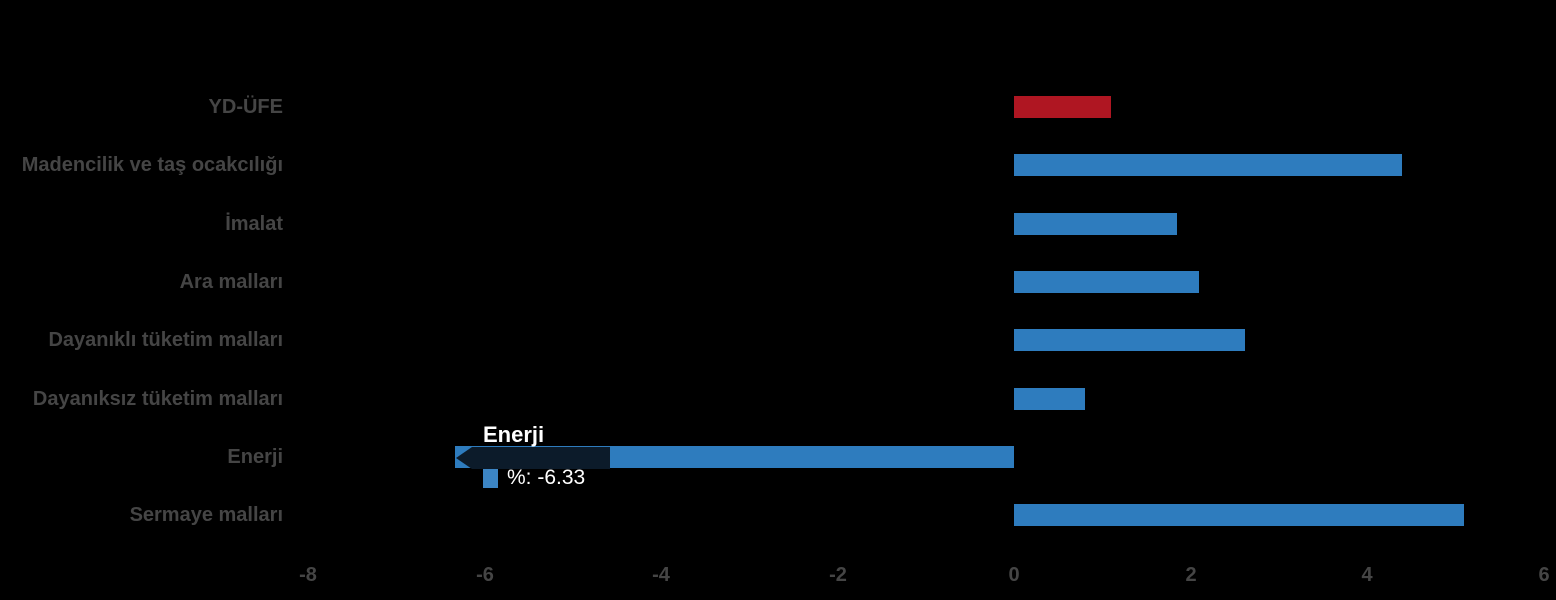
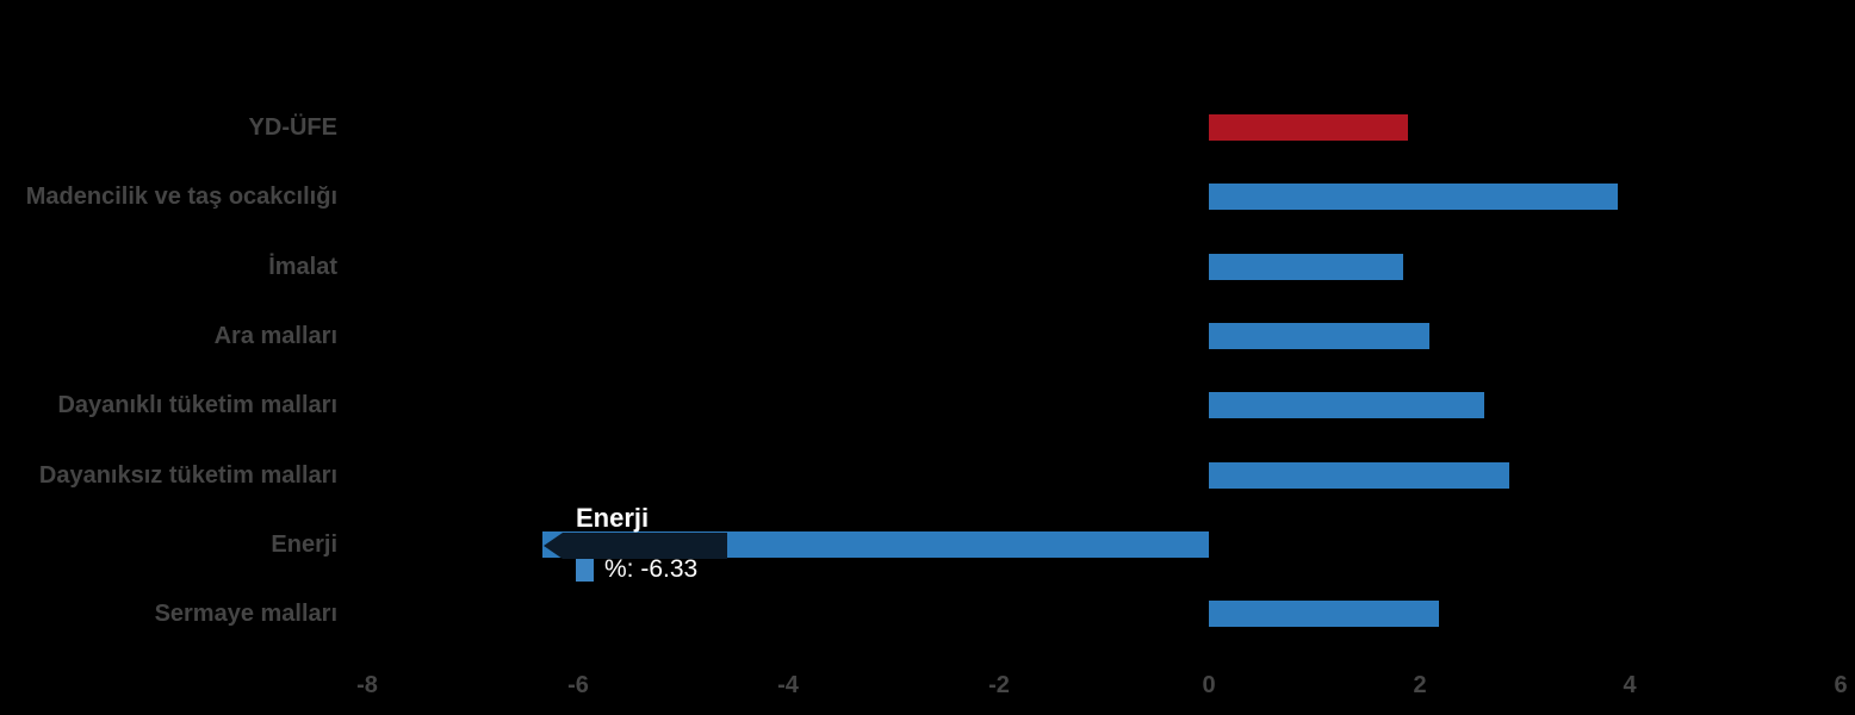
YD-ÜFE: 1.1 -> 1.9
Madencilik ve taş ocakcılığı: 4.4 -> 3.9
Dayanıksız tüketim malları: 0.8 -> 2.9
Sermaye malları: 5.1 -> 2.2
